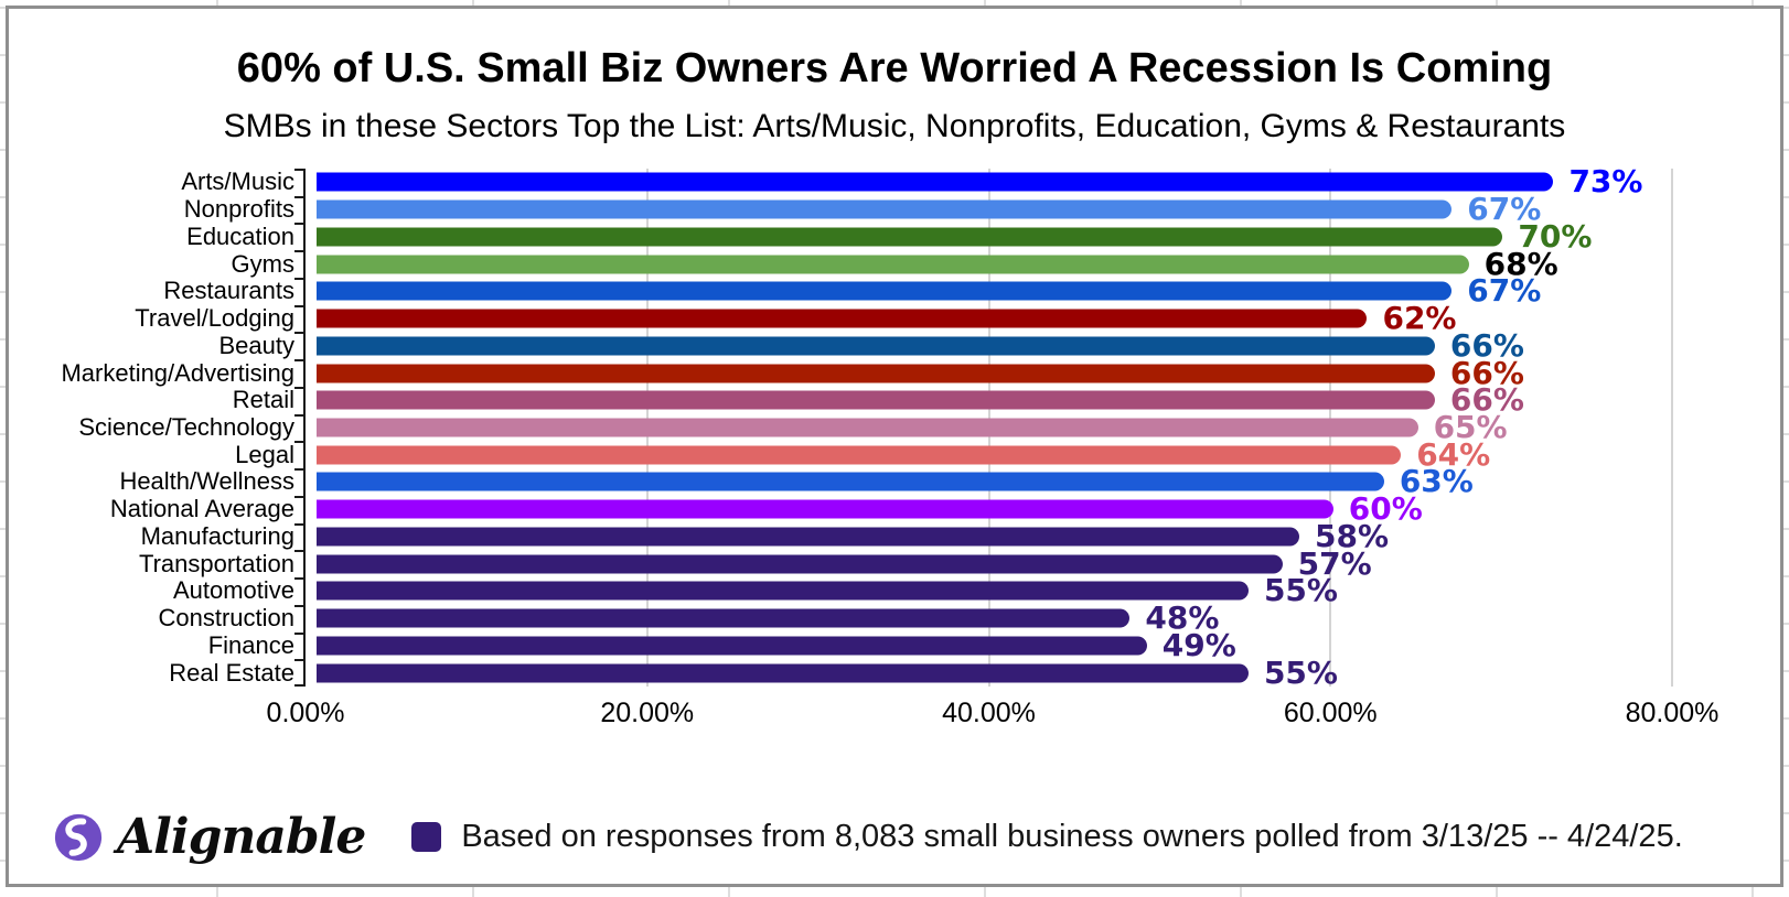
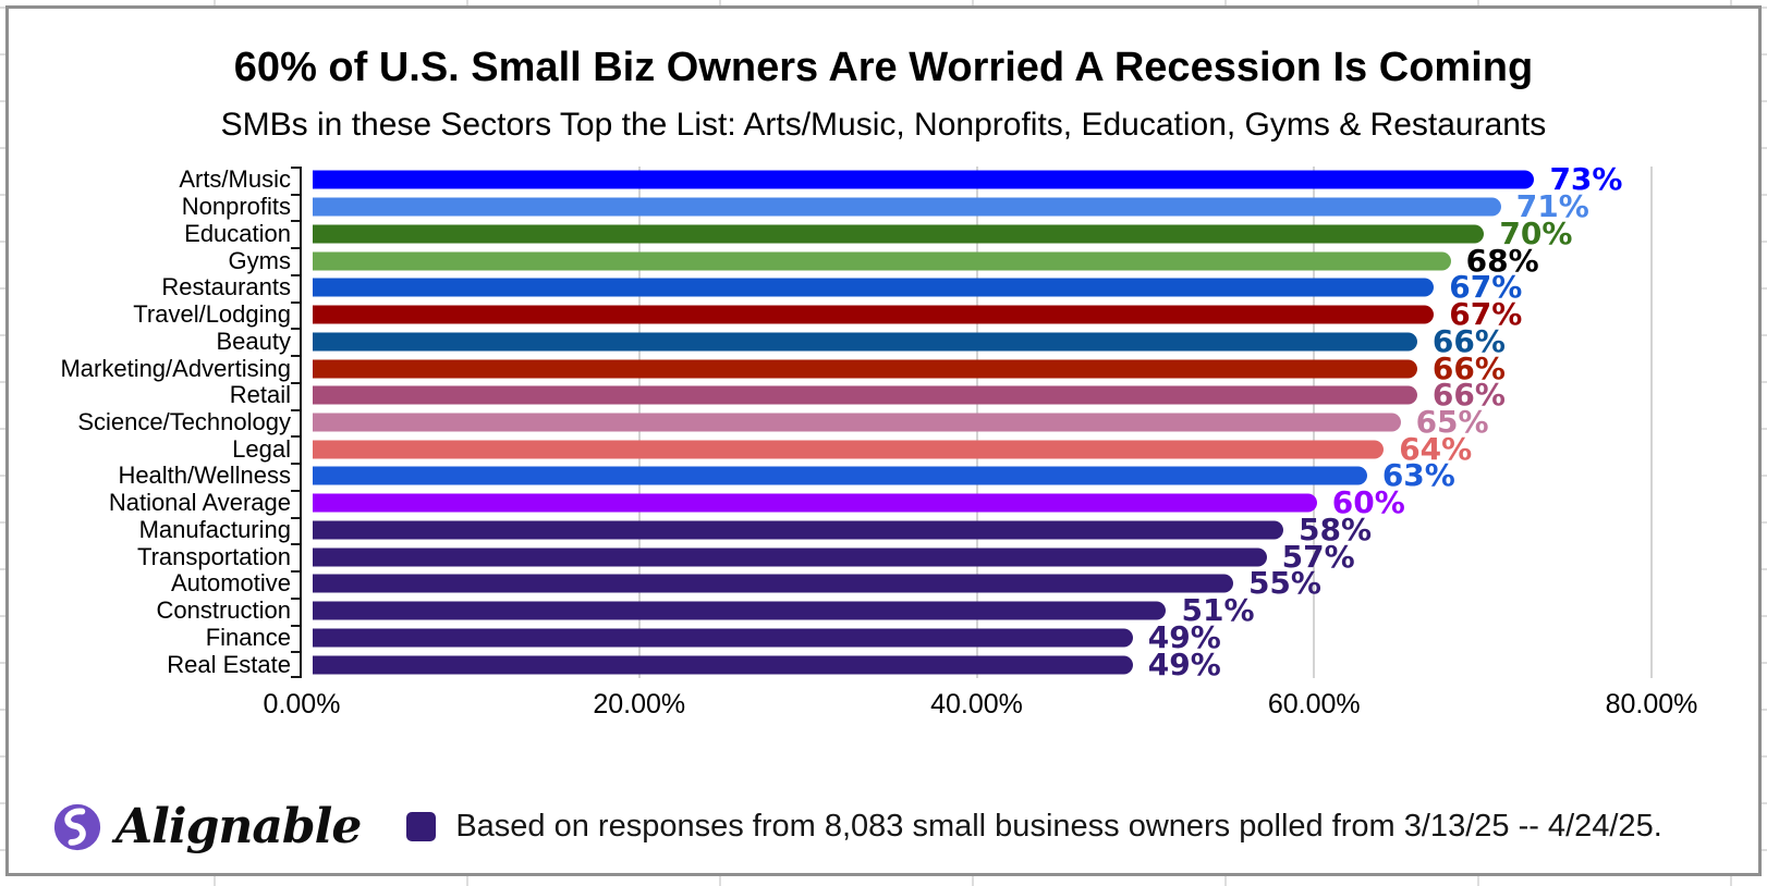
Nonprofits: 67% -> 71%
Travel/Lodging: 62% -> 67%
Construction: 48% -> 51%
Real Estate: 55% -> 49%
